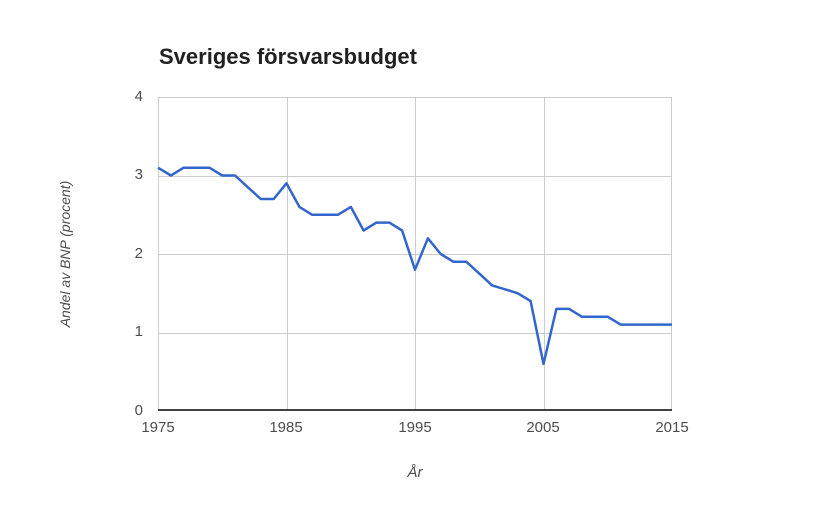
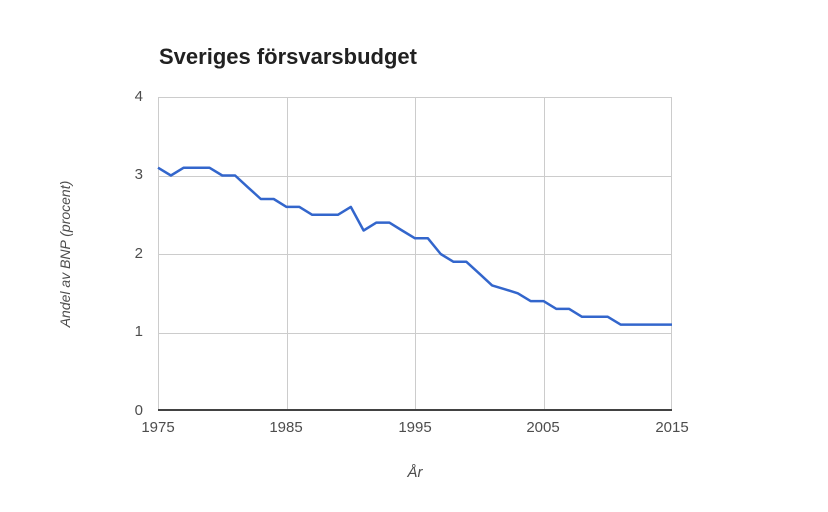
1985: 2.9 -> 2.6
1995: 1.8 -> 2.2
2005: 0.6 -> 1.4
